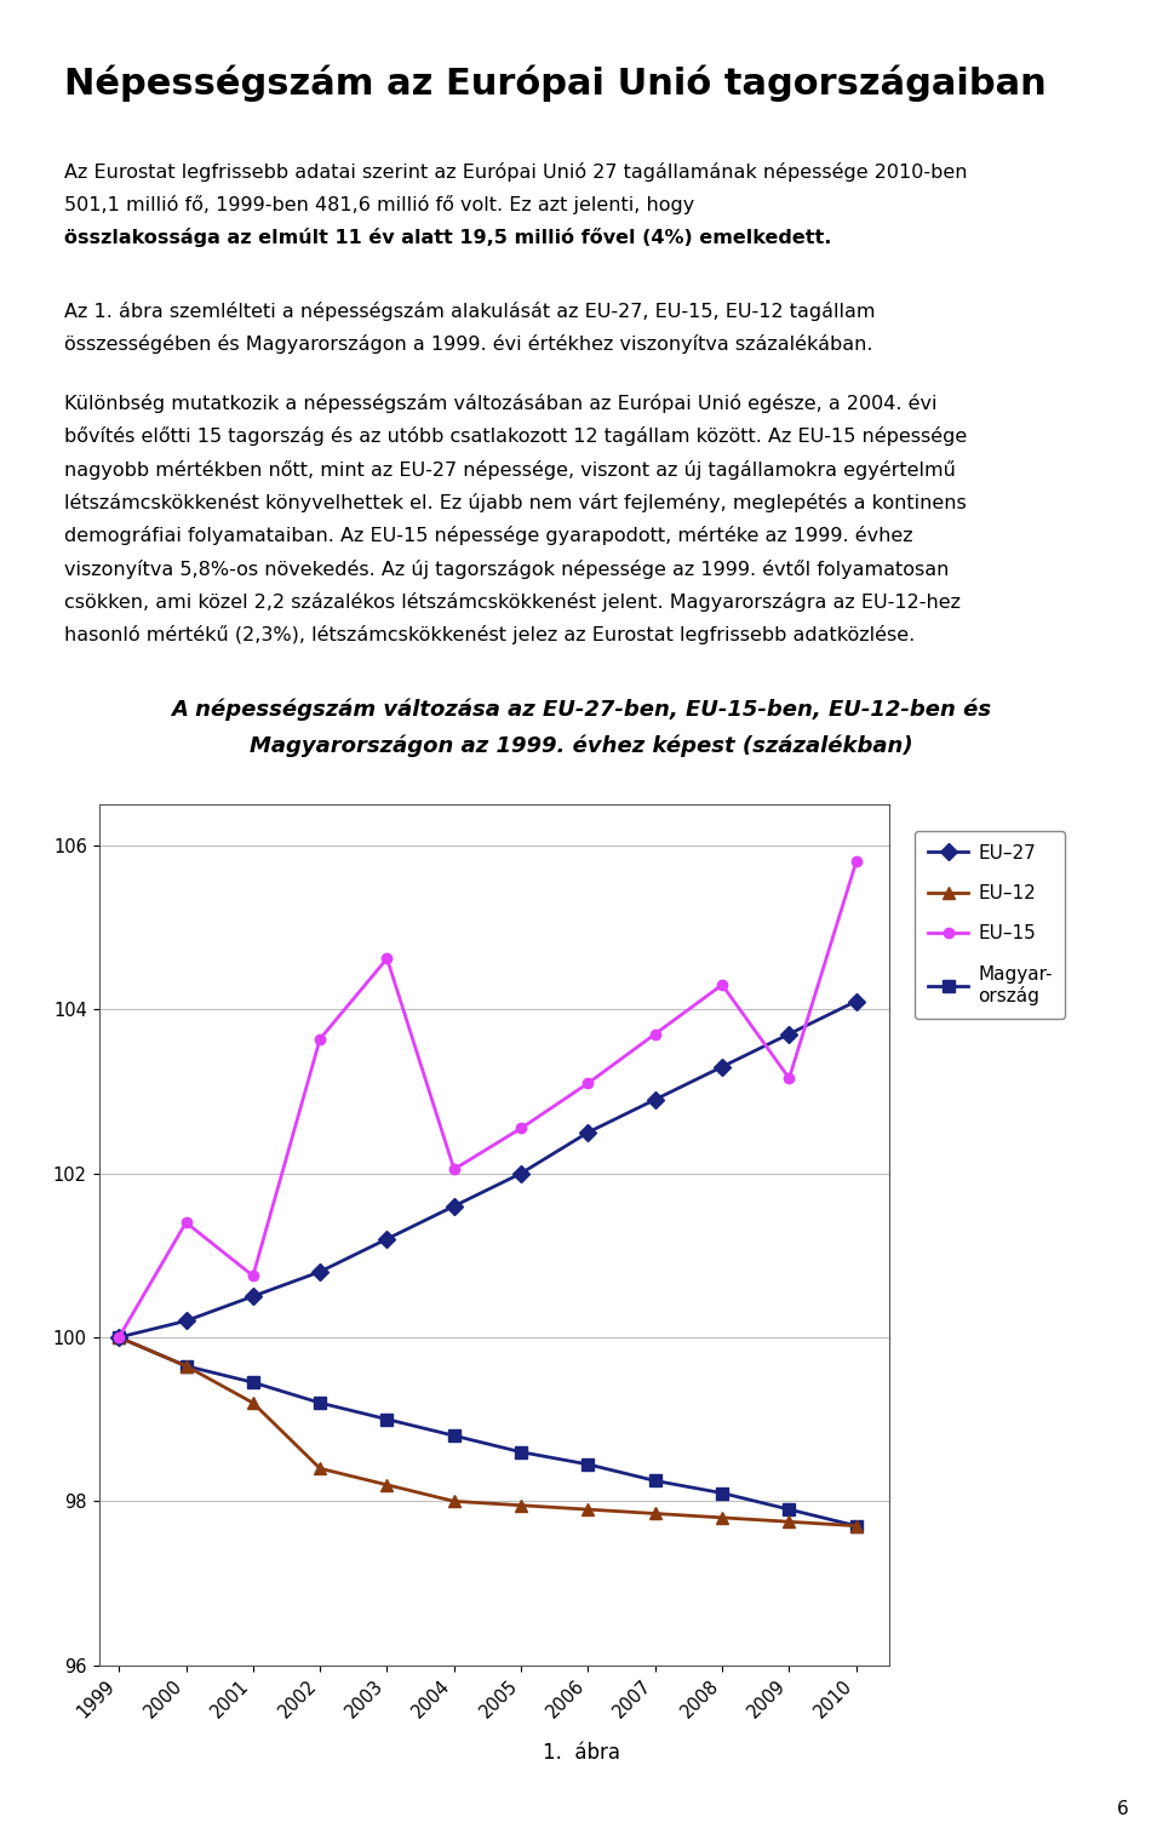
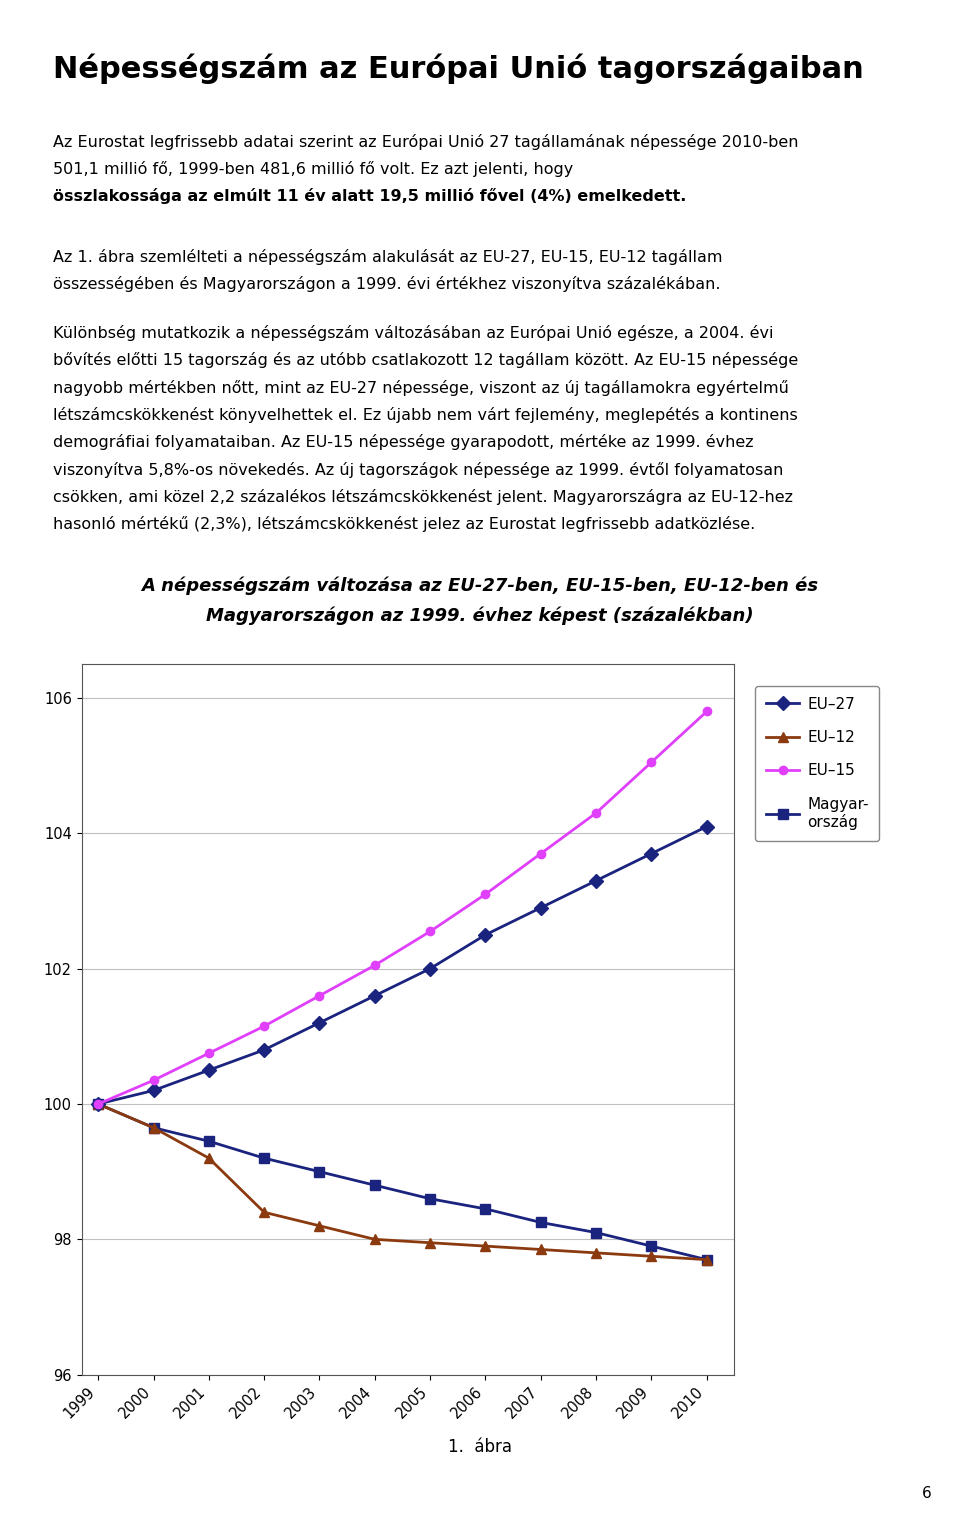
EU–15/2000: 101.40 -> 100.35
EU–15/2002: 103.64 -> 101.15
EU–15/2003: 104.62 -> 101.60
EU–15/2009: 103.16 -> 105.05
